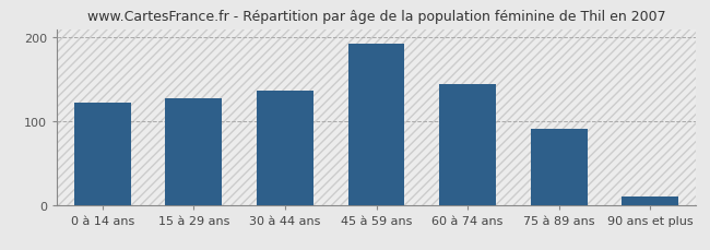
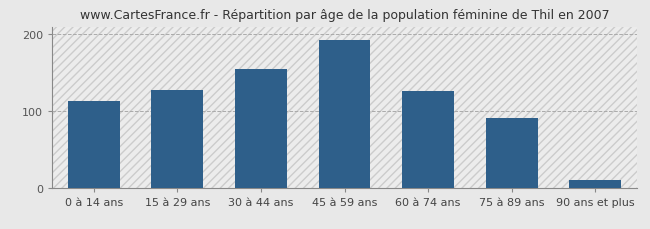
0 à 14 ans: 122 -> 113
30 à 44 ans: 136 -> 155
60 à 74 ans: 144 -> 126
